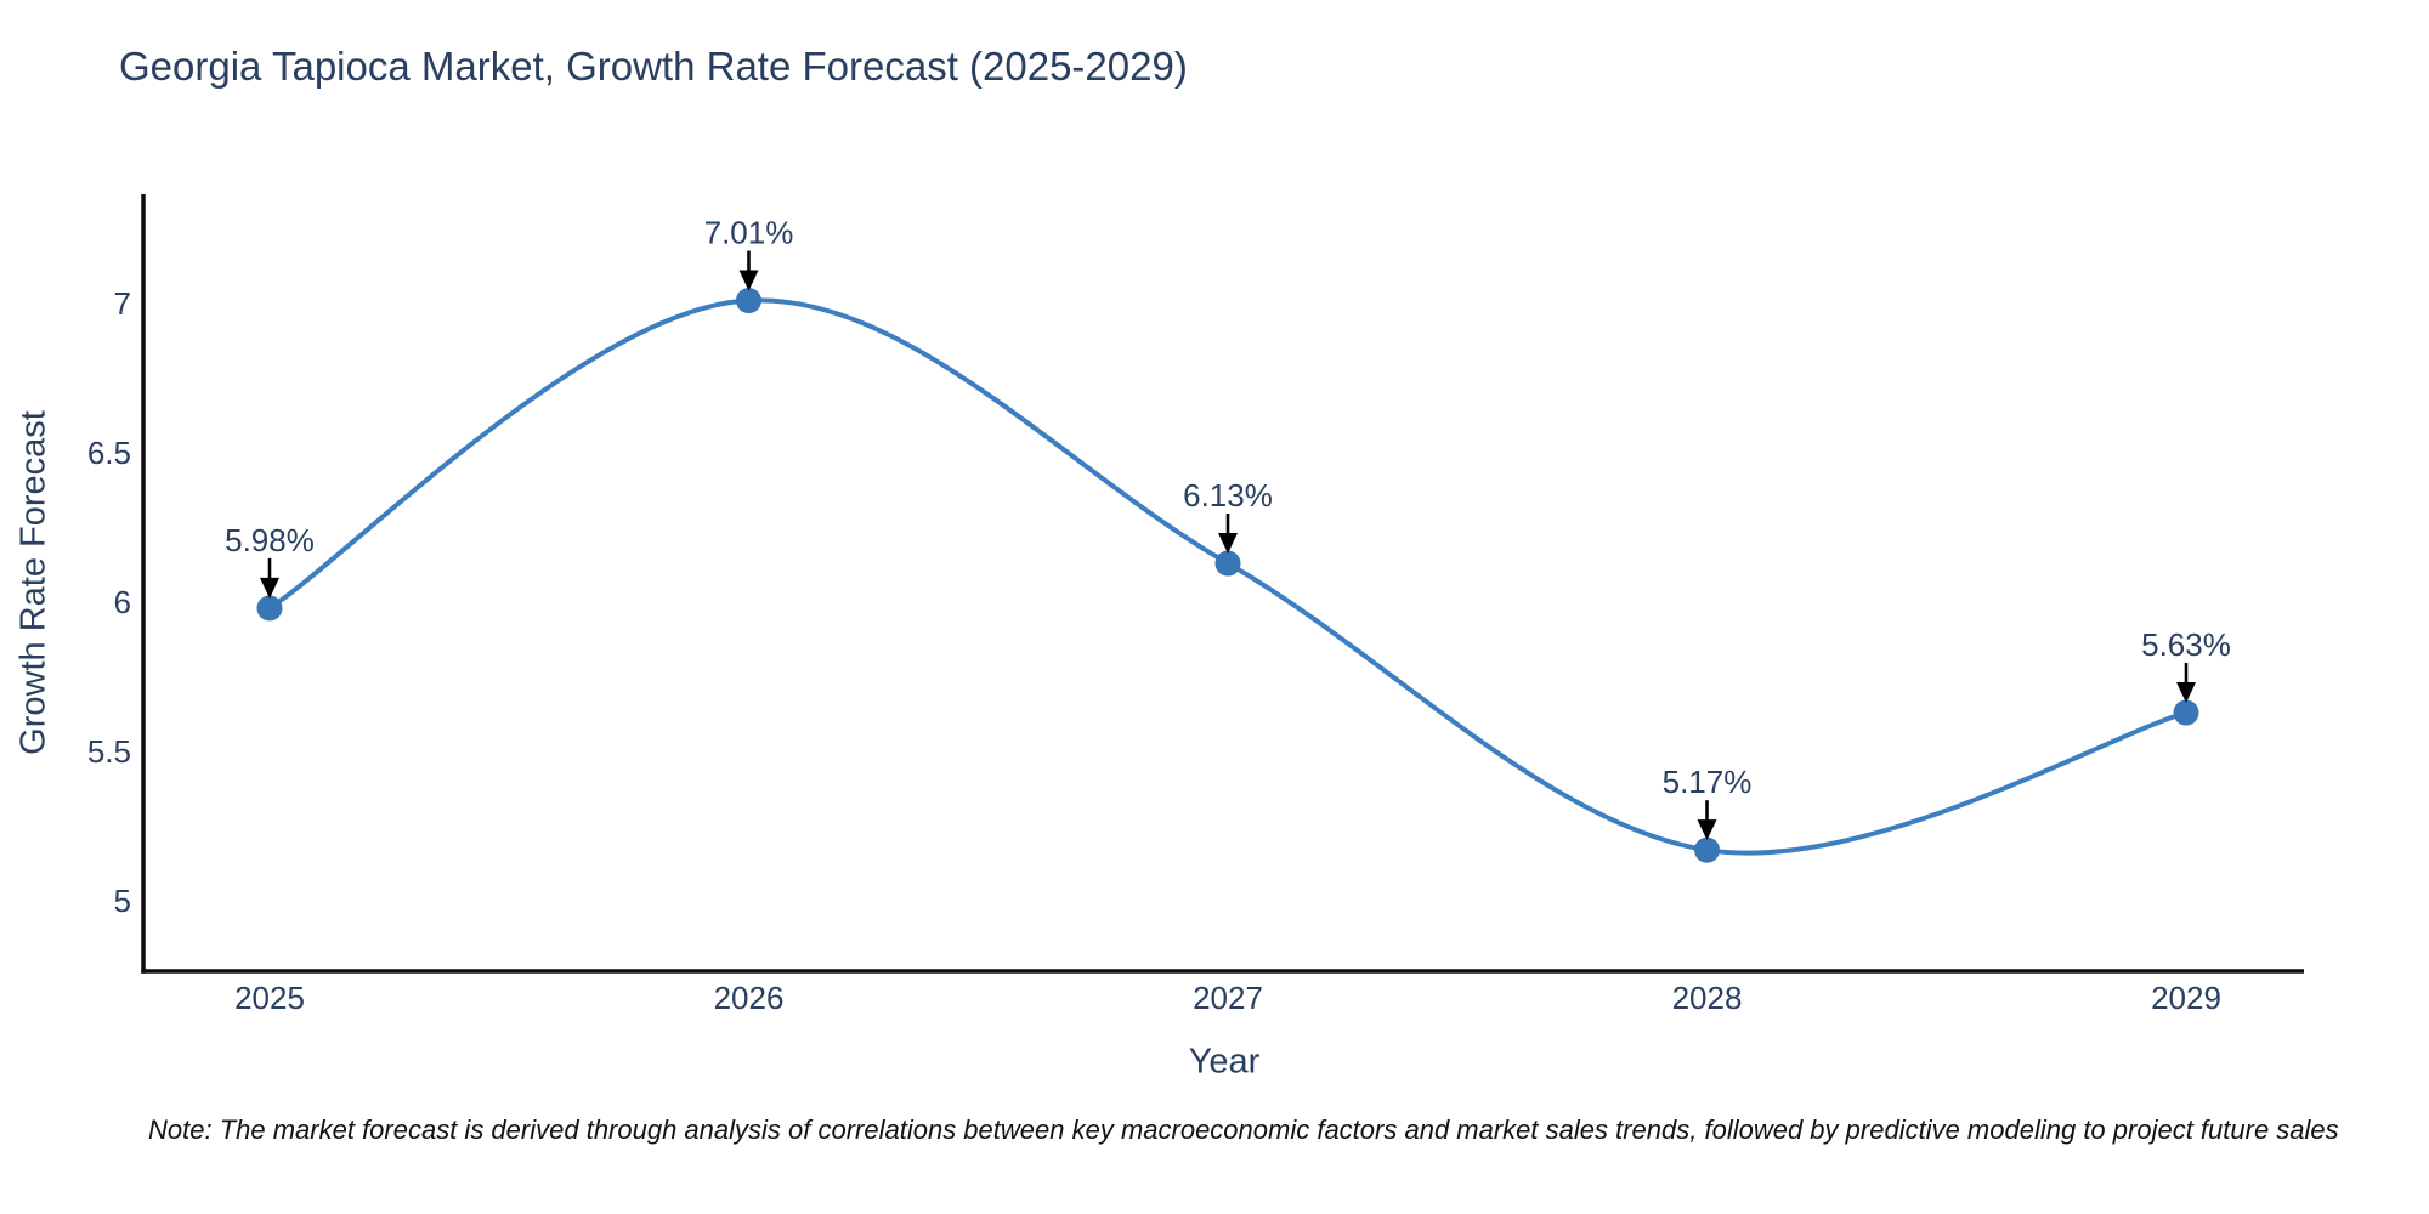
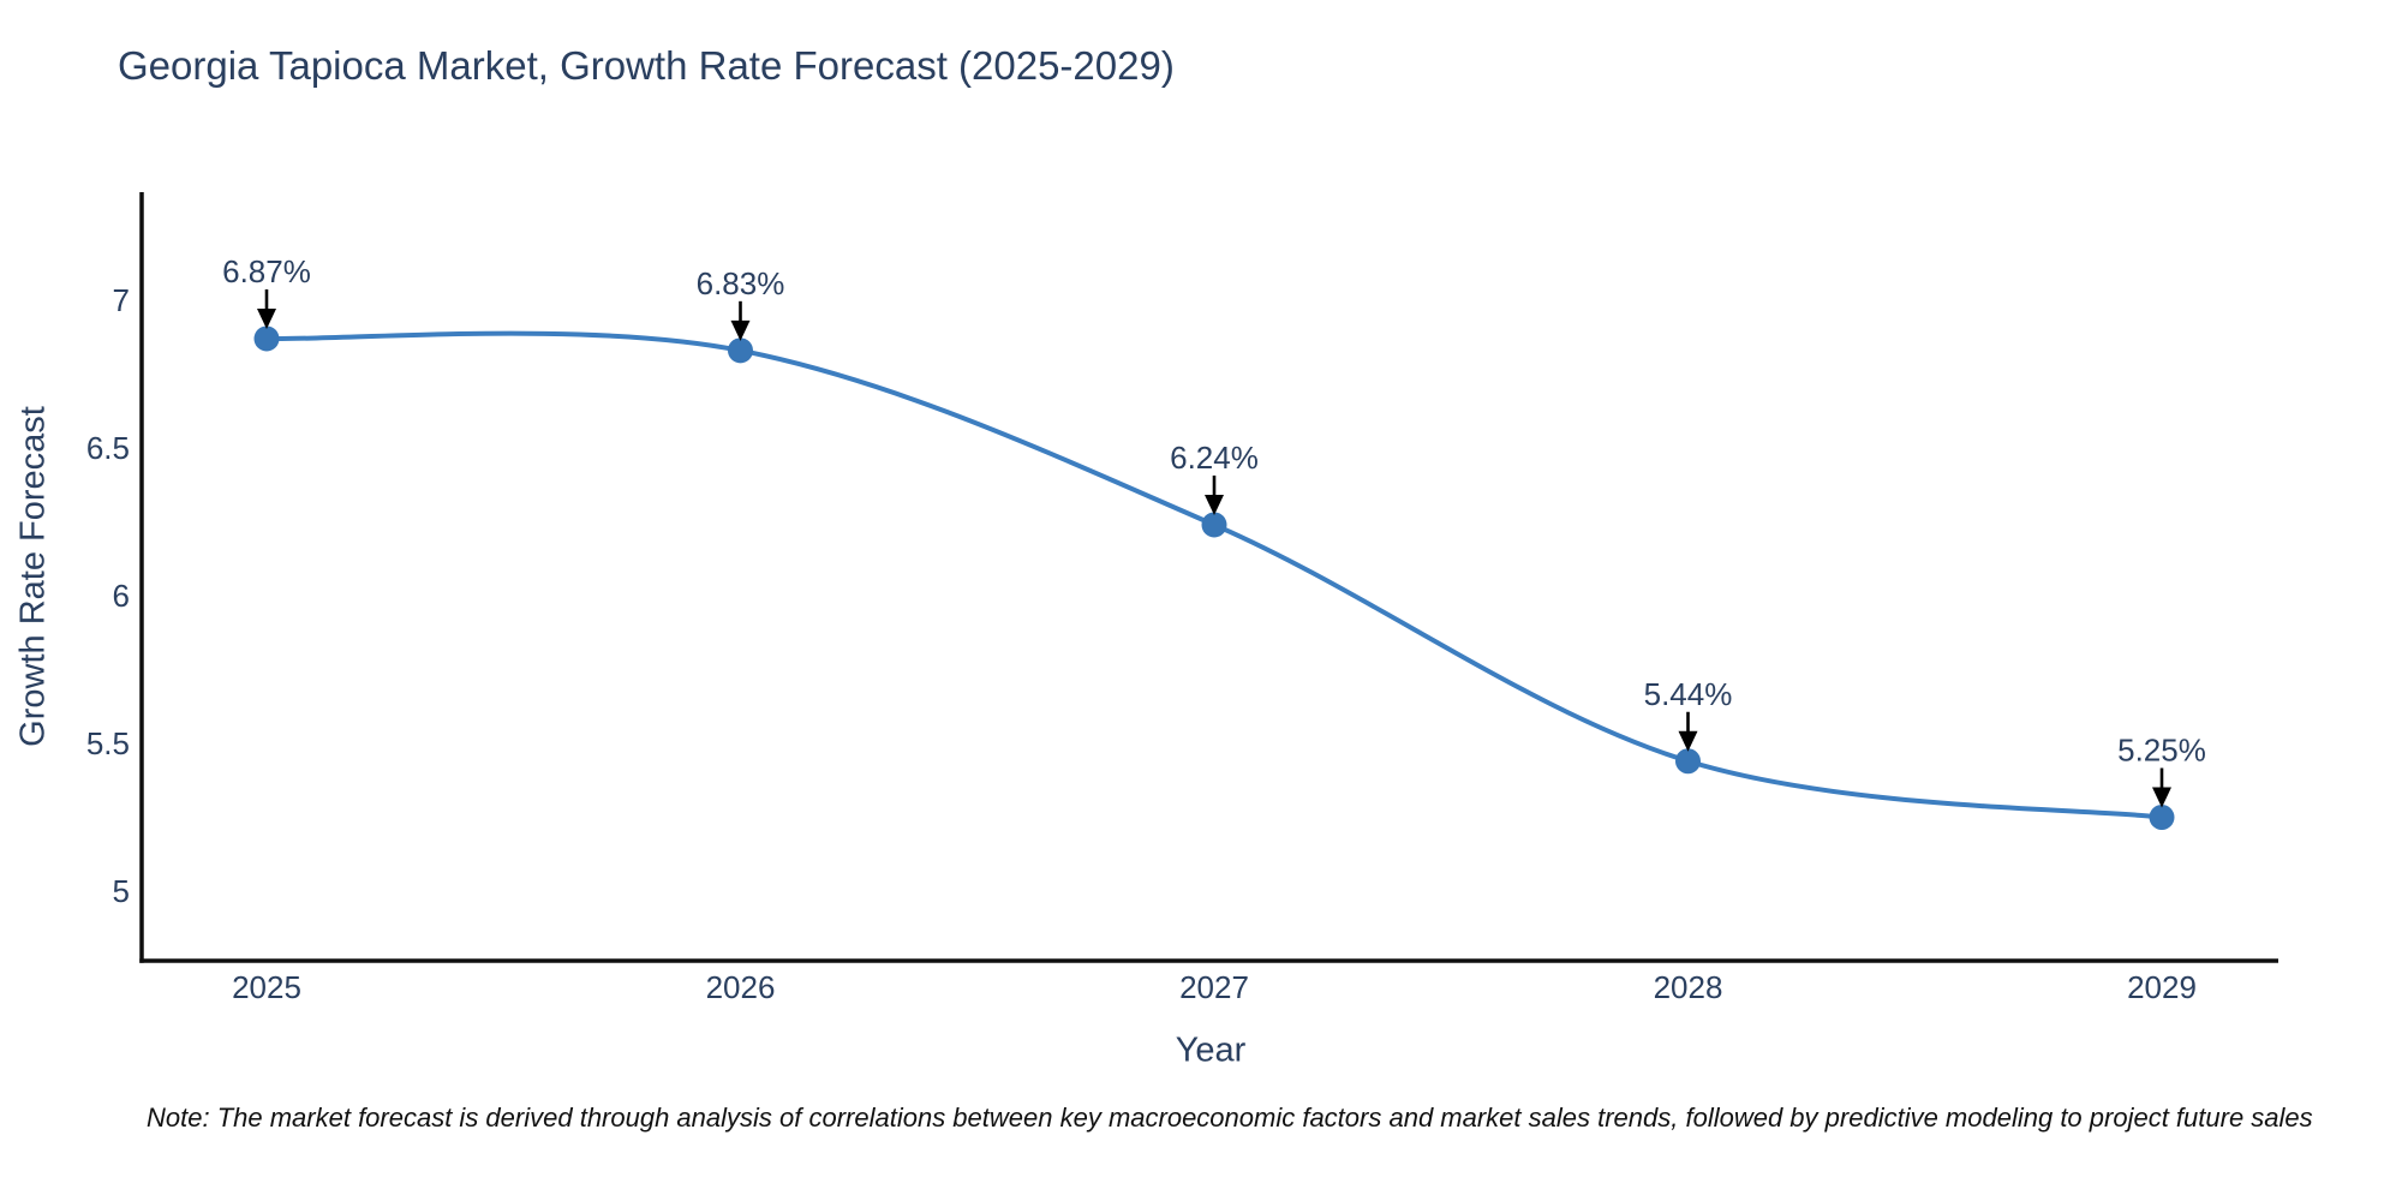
2025: 5.98% -> 6.87%
2026: 7.01% -> 6.83%
2027: 6.13% -> 6.24%
2028: 5.17% -> 5.44%
2029: 5.63% -> 5.25%
